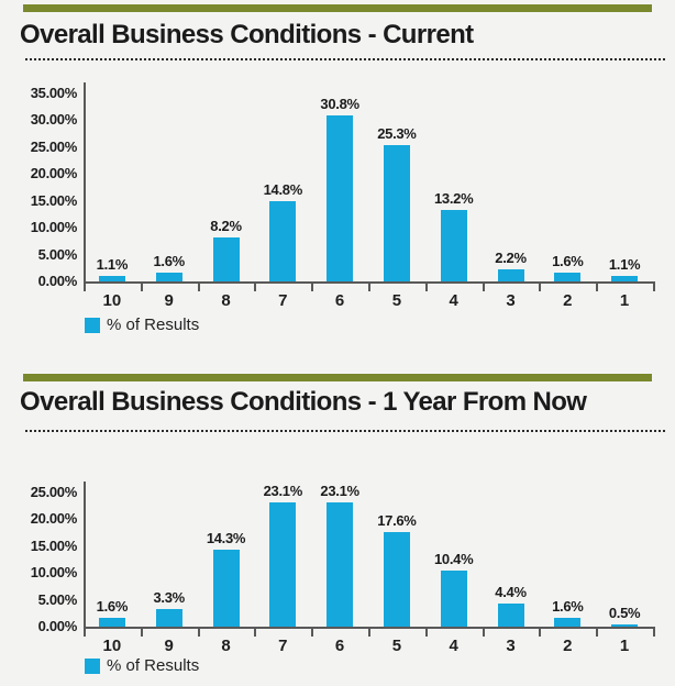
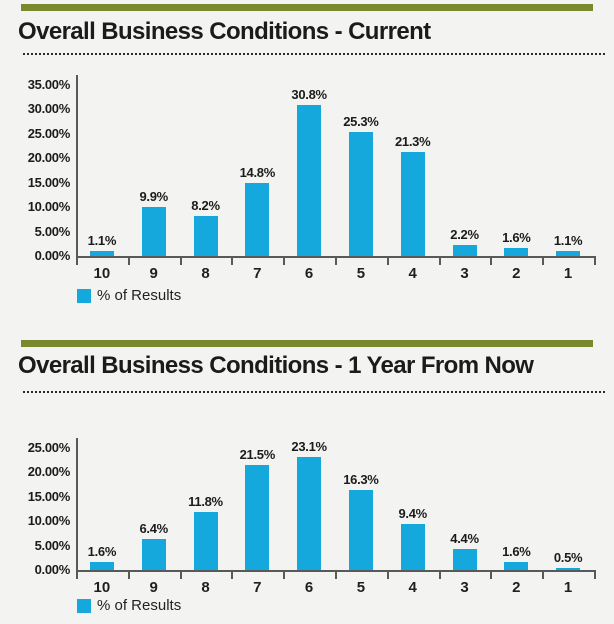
Overall Business Conditions - Current/9: 1.6% -> 9.9%
Overall Business Conditions - Current/4: 13.2% -> 21.3%
Overall Business Conditions - 1 Year From Now/9: 3.3% -> 6.4%
Overall Business Conditions - 1 Year From Now/8: 14.3% -> 11.8%
Overall Business Conditions - 1 Year From Now/7: 23.1% -> 21.5%
Overall Business Conditions - 1 Year From Now/5: 17.6% -> 16.3%
Overall Business Conditions - 1 Year From Now/4: 10.4% -> 9.4%
